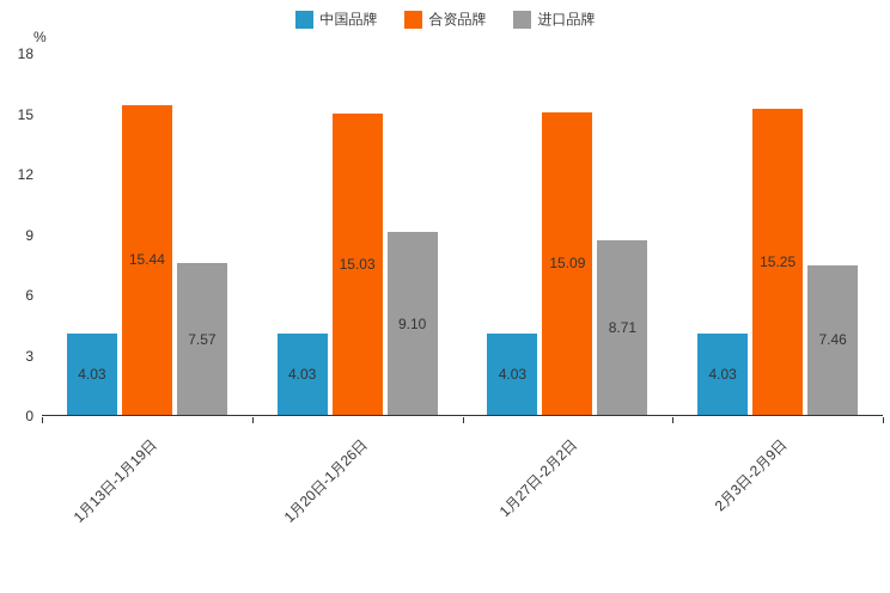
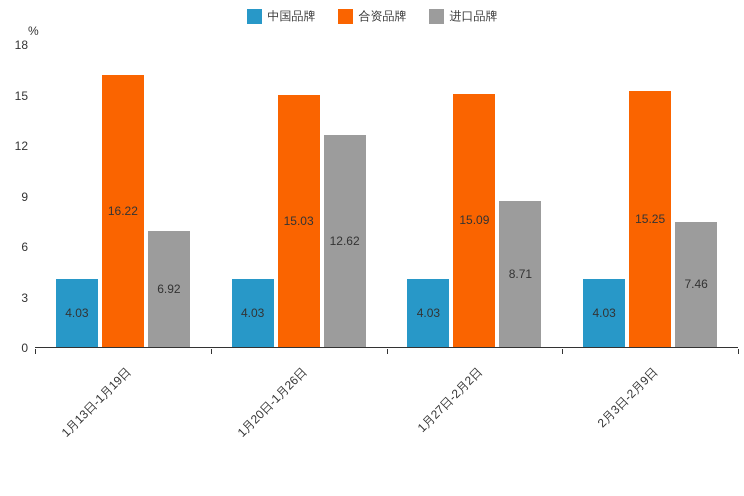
合资品牌/1月13日-1月19日: 15.44 -> 16.22
进口品牌/1月13日-1月19日: 7.57 -> 6.92
进口品牌/1月20日-1月26日: 9.10 -> 12.62
